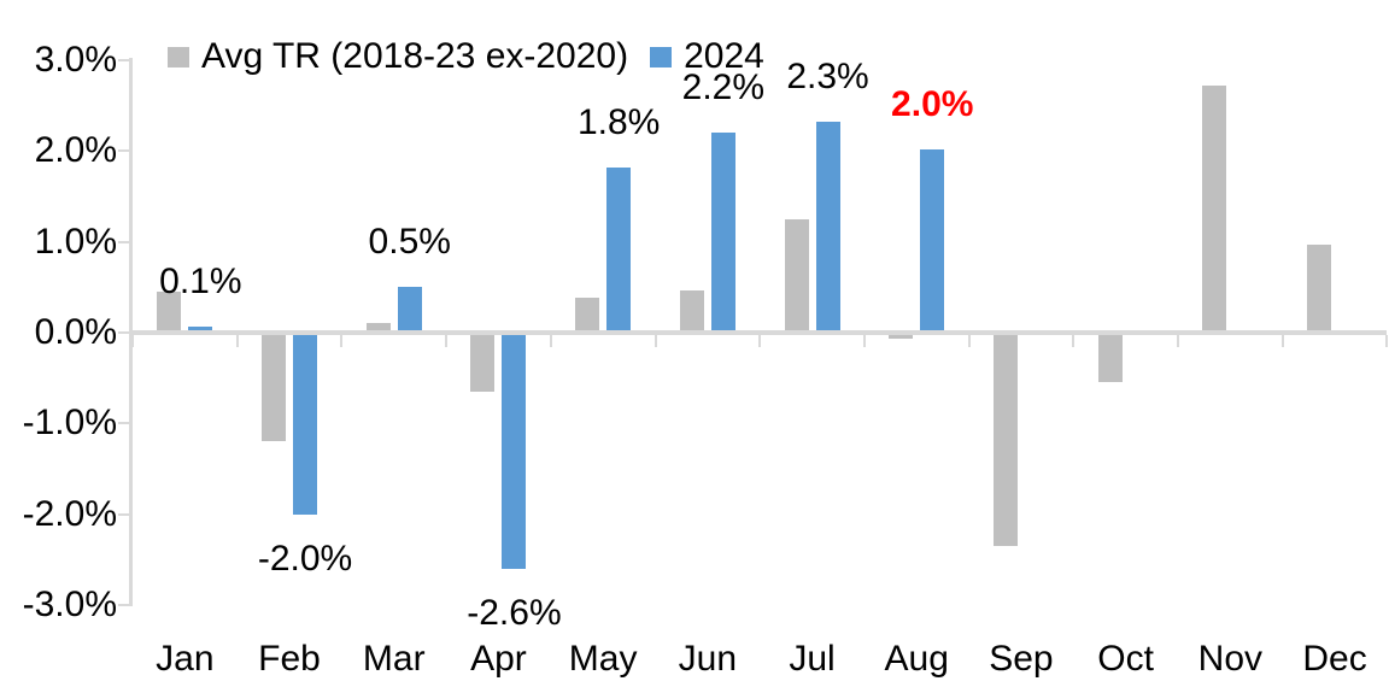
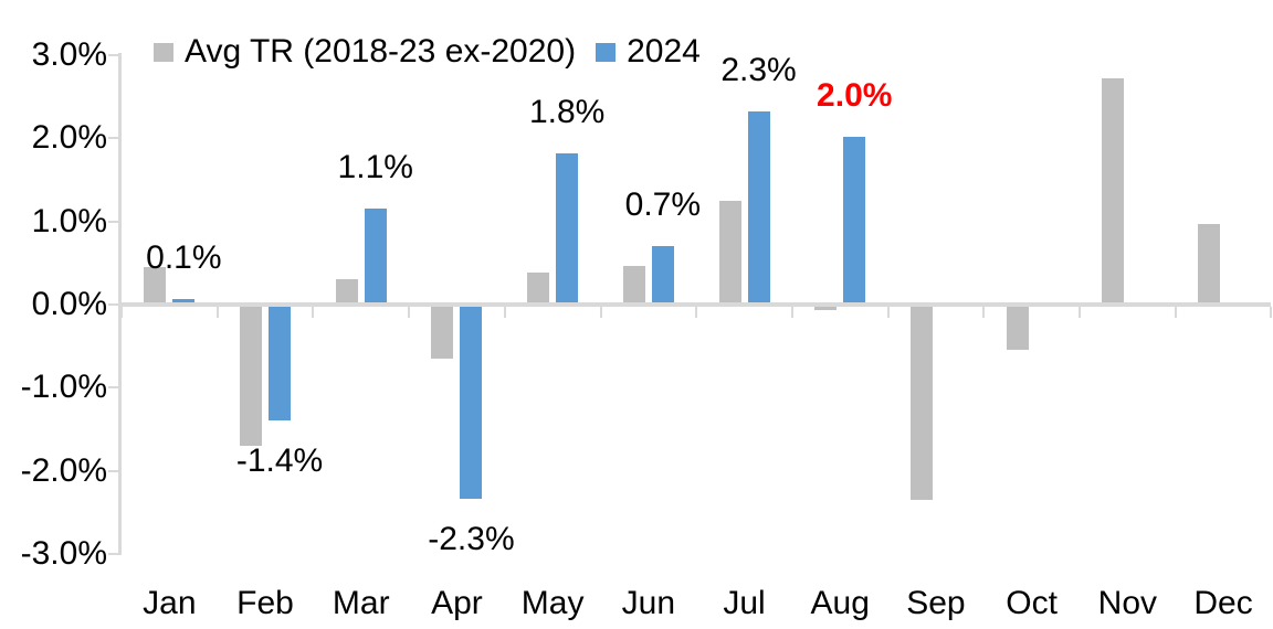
Avg TR (2018-23 ex-2020)/Feb: -1.2% -> -1.7%
2024/Feb: -2.0% -> -1.4%
Avg TR (2018-23 ex-2020)/Mar: 0.1% -> 0.3%
2024/Mar: 0.5% -> 1.1%
2024/Apr: -2.6% -> -2.3%
2024/Jun: 2.2% -> 0.7%
